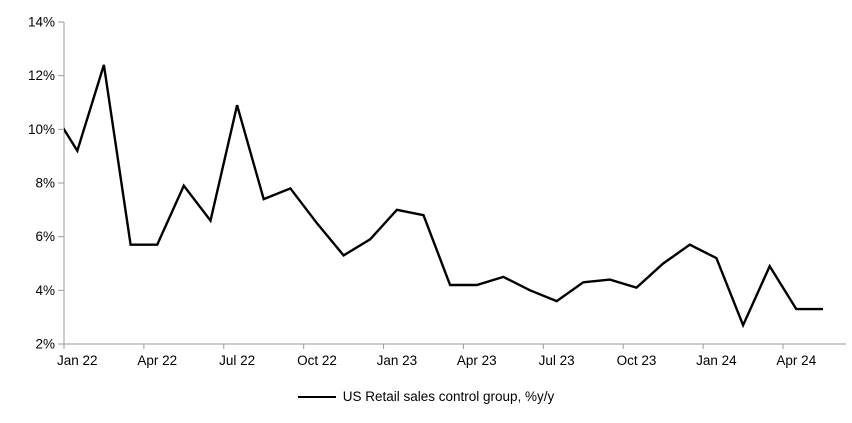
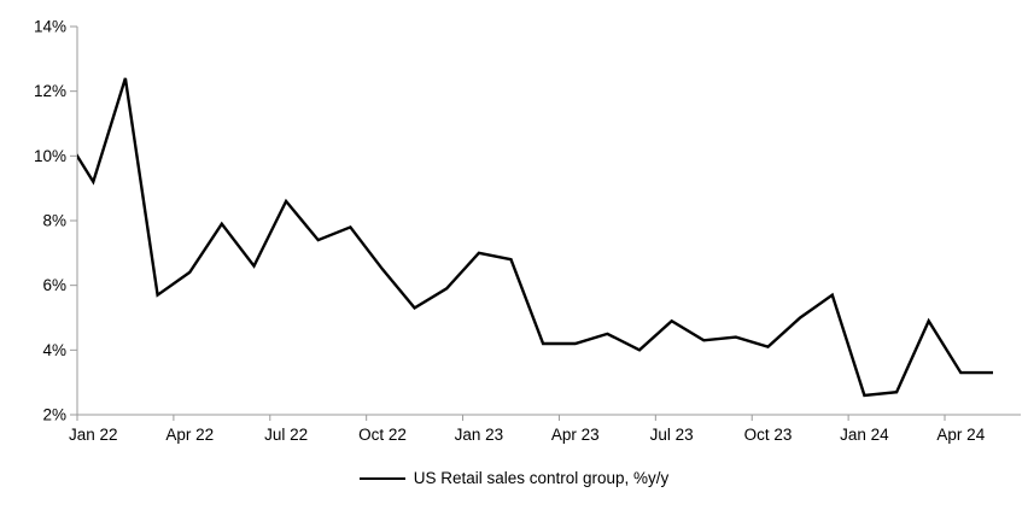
Apr 22: 5.7% -> 6.4%
Jul 22: 10.9% -> 8.6%
Jul 23: 3.6% -> 4.9%
Jan 24: 5.2% -> 2.6%
